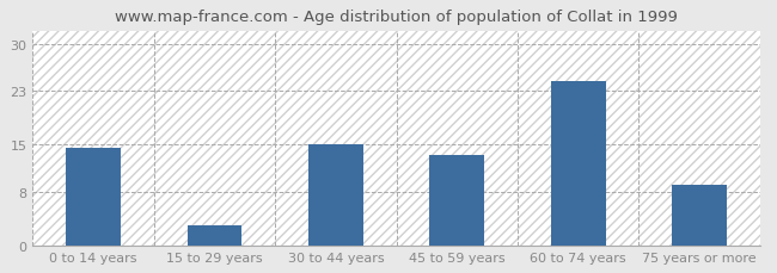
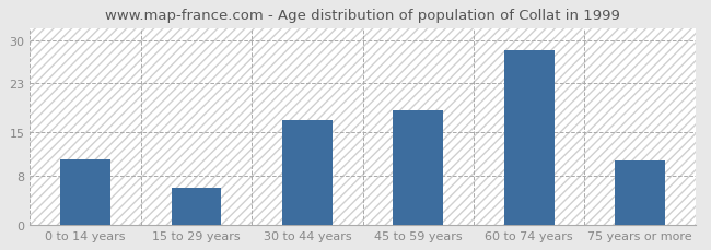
0 to 14 years: 14.5 -> 10.6
15 to 29 years: 3.0 -> 6.0
30 to 44 years: 15.0 -> 17.0
45 to 59 years: 13.5 -> 18.6
60 to 74 years: 24.5 -> 28.4
75 years or more: 9.0 -> 10.4
